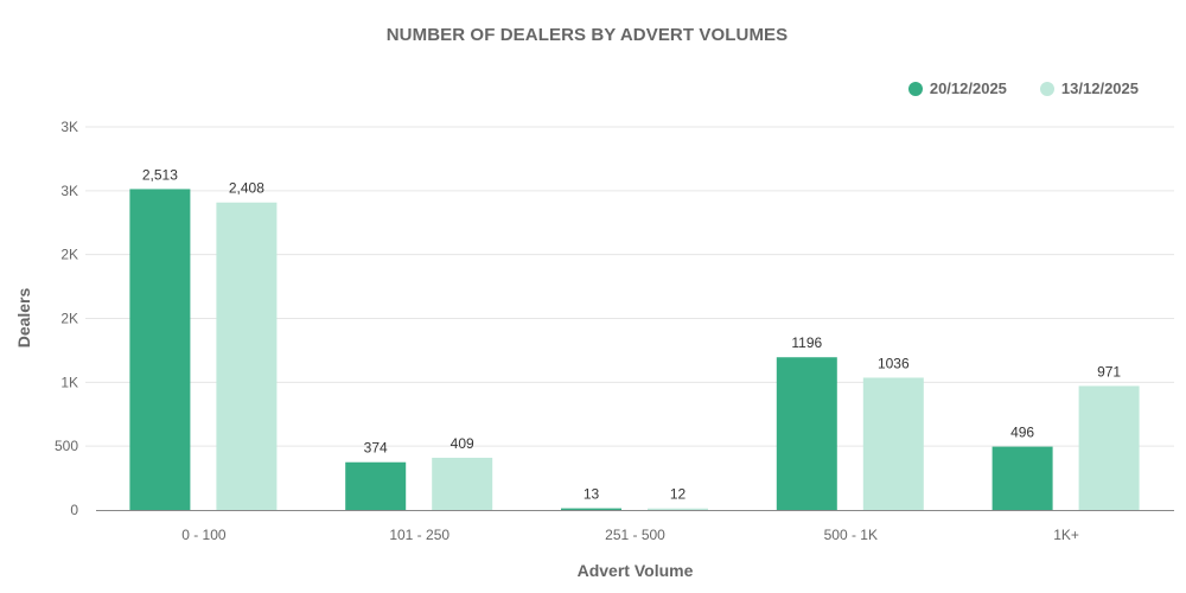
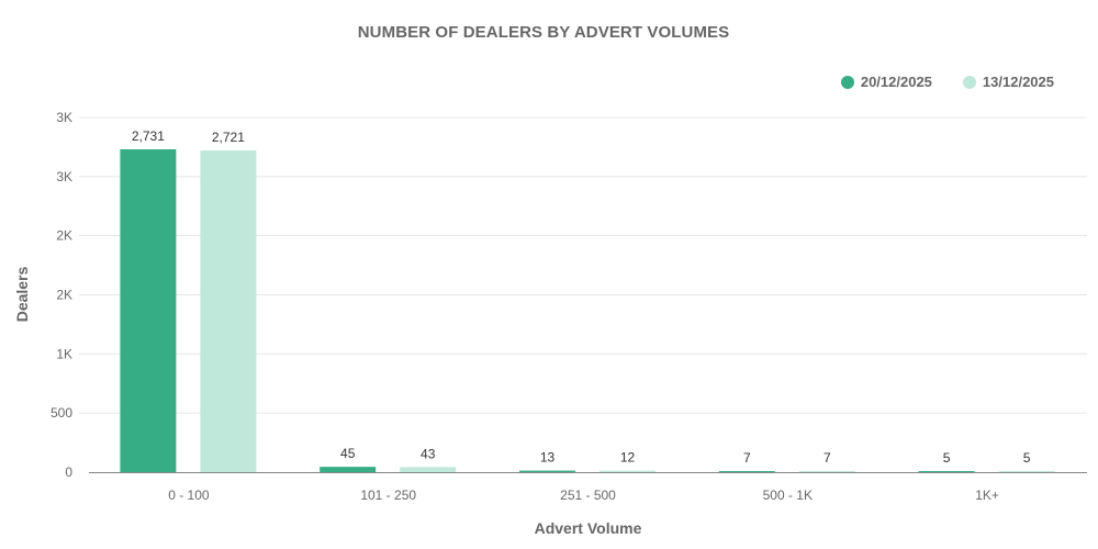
20/12/2025/0 - 100: 2,513 -> 2,731
13/12/2025/0 - 100: 2,408 -> 2,721
20/12/2025/101 - 250: 374 -> 45
13/12/2025/101 - 250: 409 -> 43
20/12/2025/500 - 1K: 1196 -> 7
13/12/2025/500 - 1K: 1036 -> 7
20/12/2025/1K+: 496 -> 5
13/12/2025/1K+: 971 -> 5
